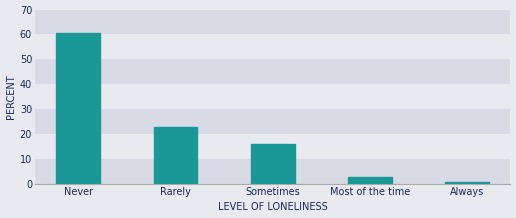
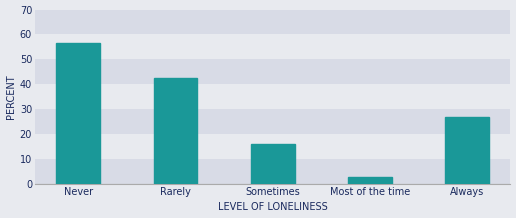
Never: 60.5 -> 56.5
Rarely: 23.0 -> 42.5
Always: 1.0 -> 27.0
